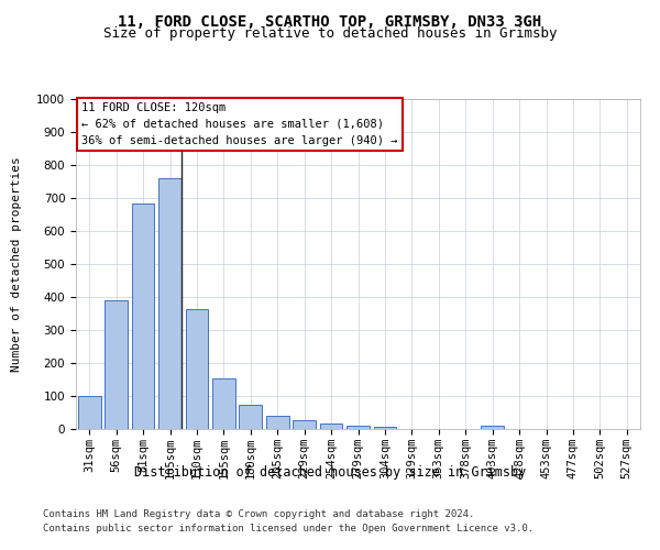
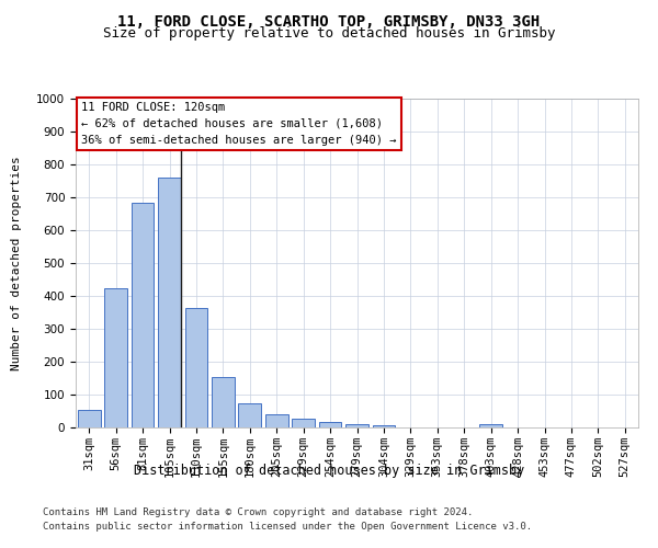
31sqm: 100 -> 52
56sqm: 390 -> 422
